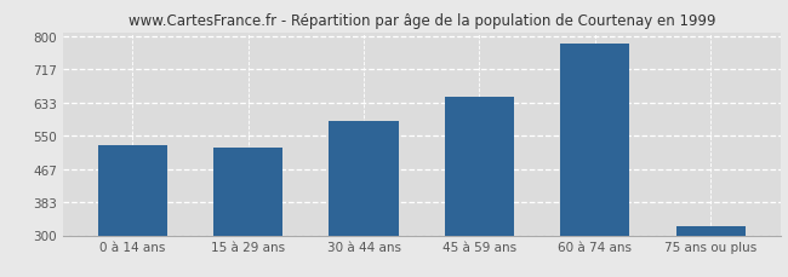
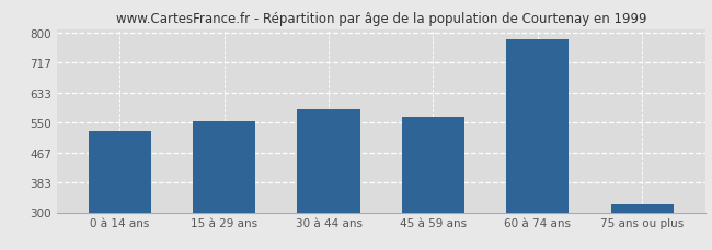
15 à 29 ans: 519 -> 555
45 à 59 ans: 648 -> 565
